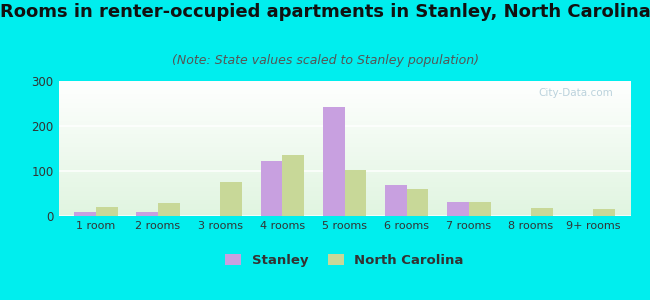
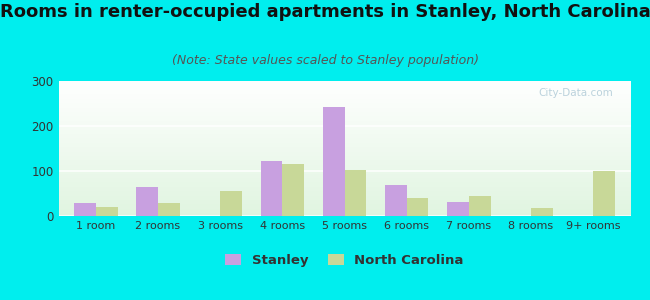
Stanley/1 room: 10 -> 30
Stanley/2 rooms: 8 -> 65
North Carolina/3 rooms: 75 -> 55
North Carolina/4 rooms: 135 -> 115
North Carolina/6 rooms: 60 -> 40
North Carolina/7 rooms: 32 -> 45
North Carolina/9+ rooms: 15 -> 100
